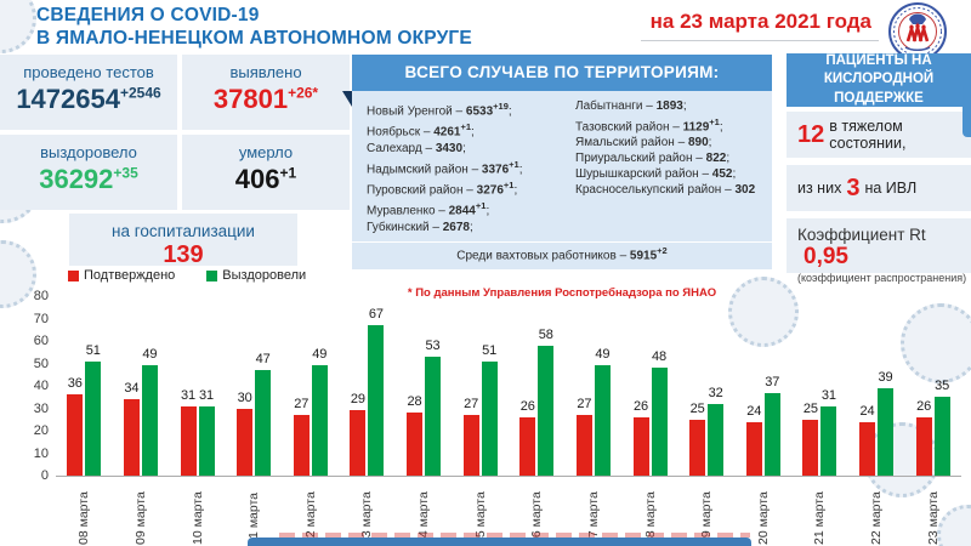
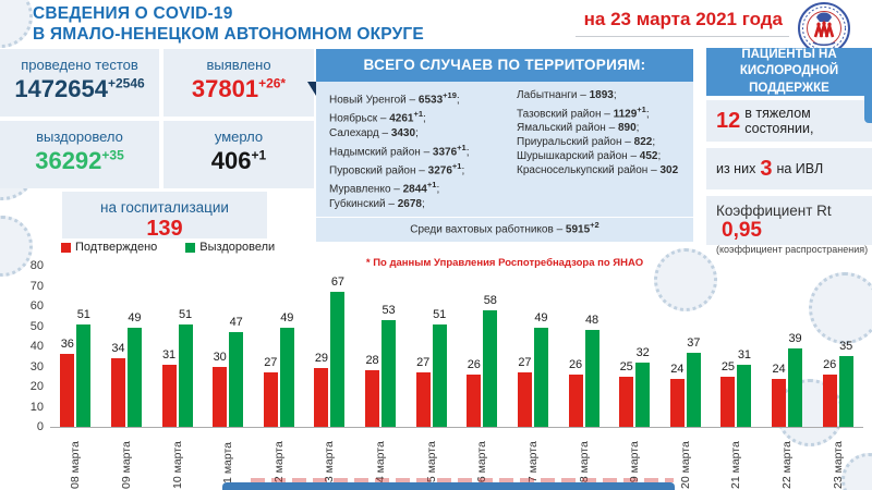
Выздоровели/10 марта: 31 -> 51
